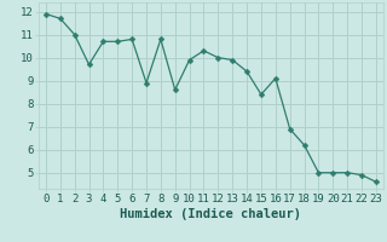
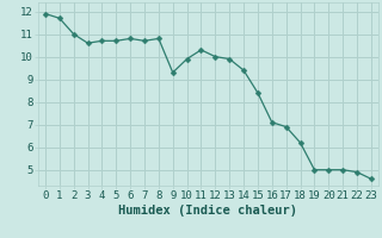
3: 9.7 -> 10.6
7: 8.9 -> 10.7
9: 8.6 -> 9.3
16: 9.1 -> 7.1
